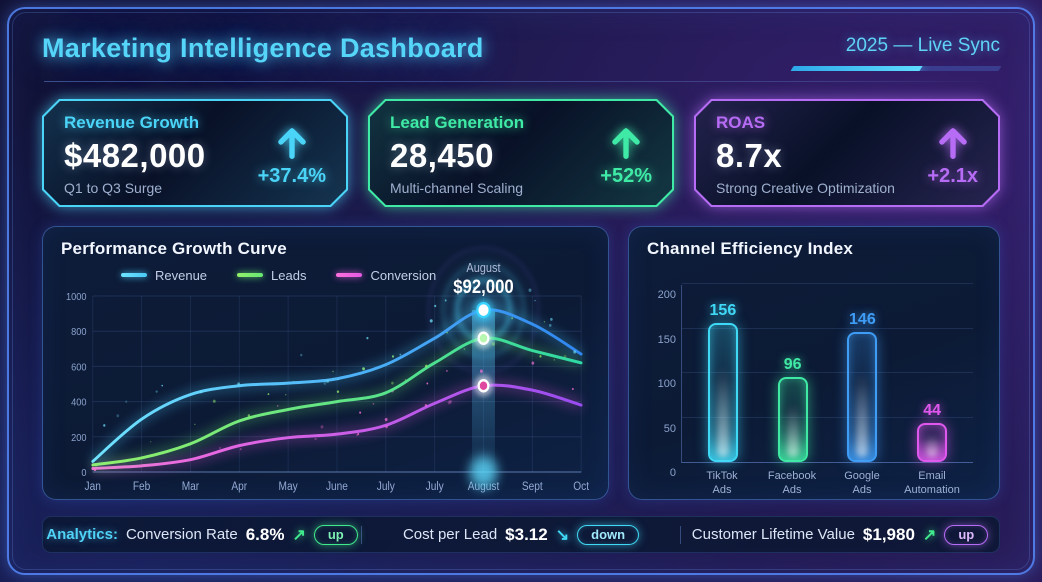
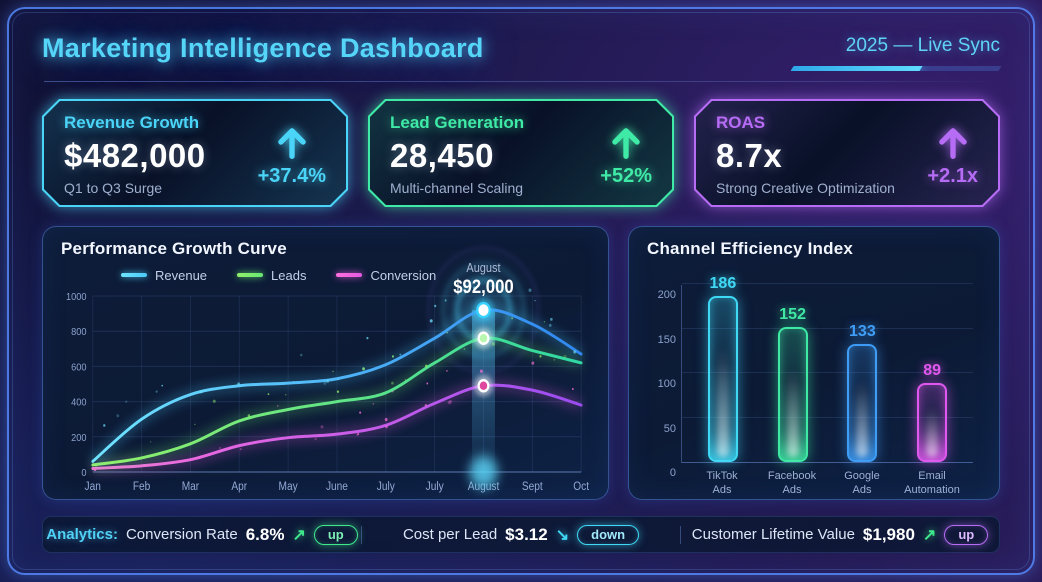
Channel Efficiency Index/TikTok Ads: 156 -> 186
Channel Efficiency Index/Facebook Ads: 96 -> 152
Channel Efficiency Index/Google Ads: 146 -> 133
Channel Efficiency Index/Email Automation: 44 -> 89
